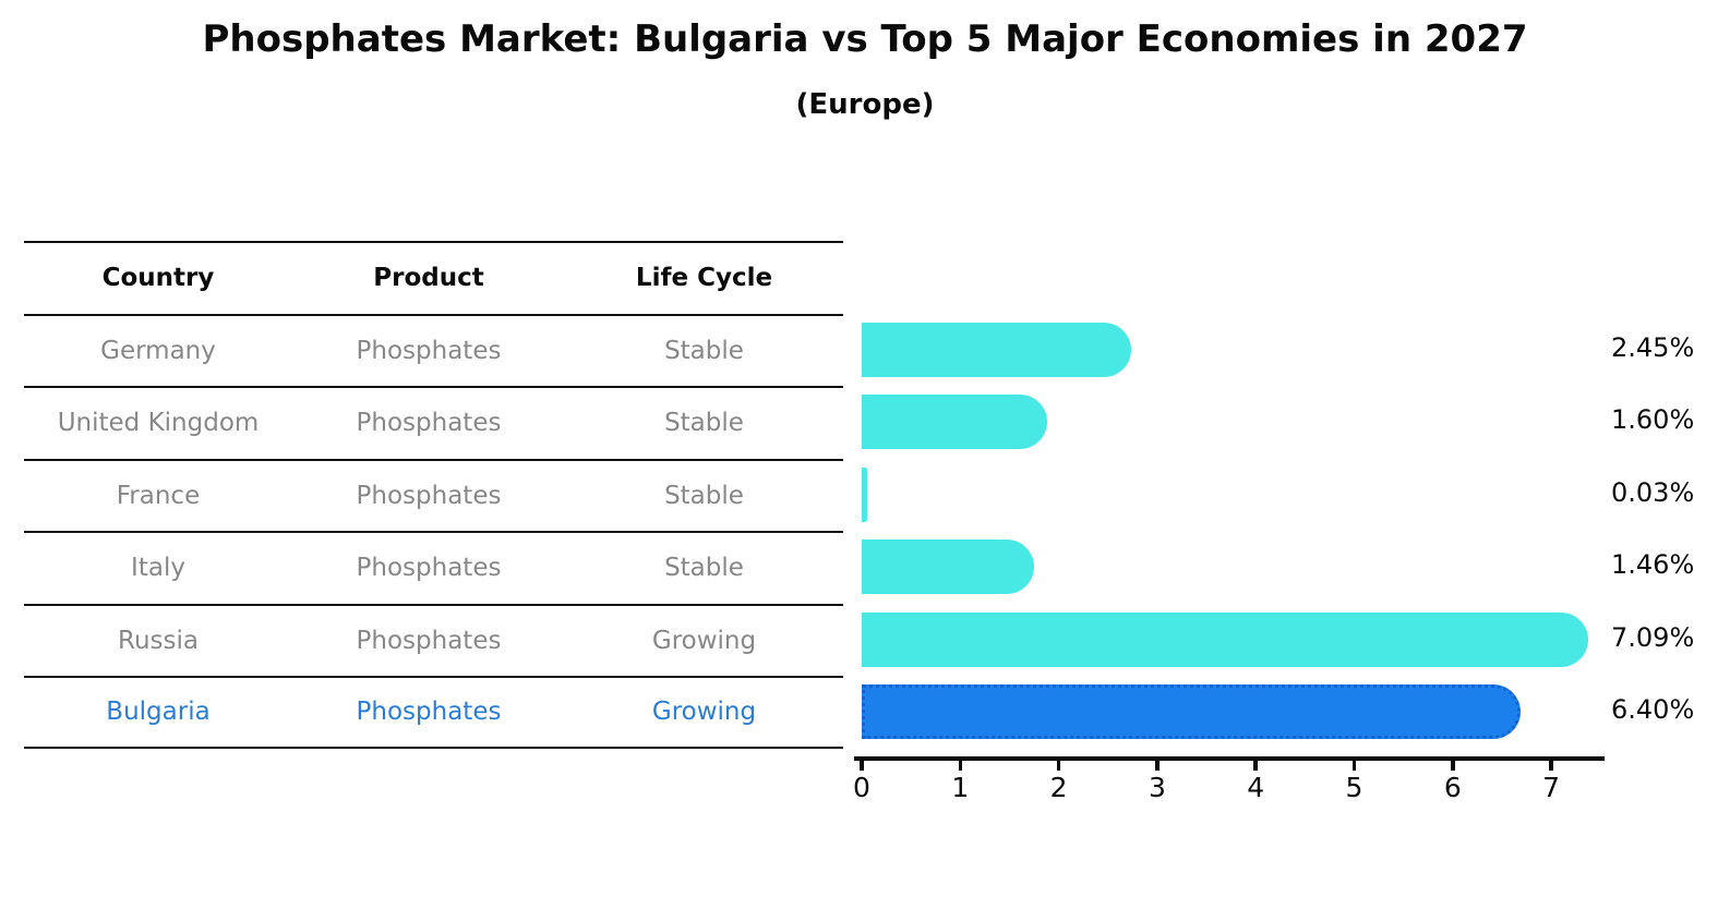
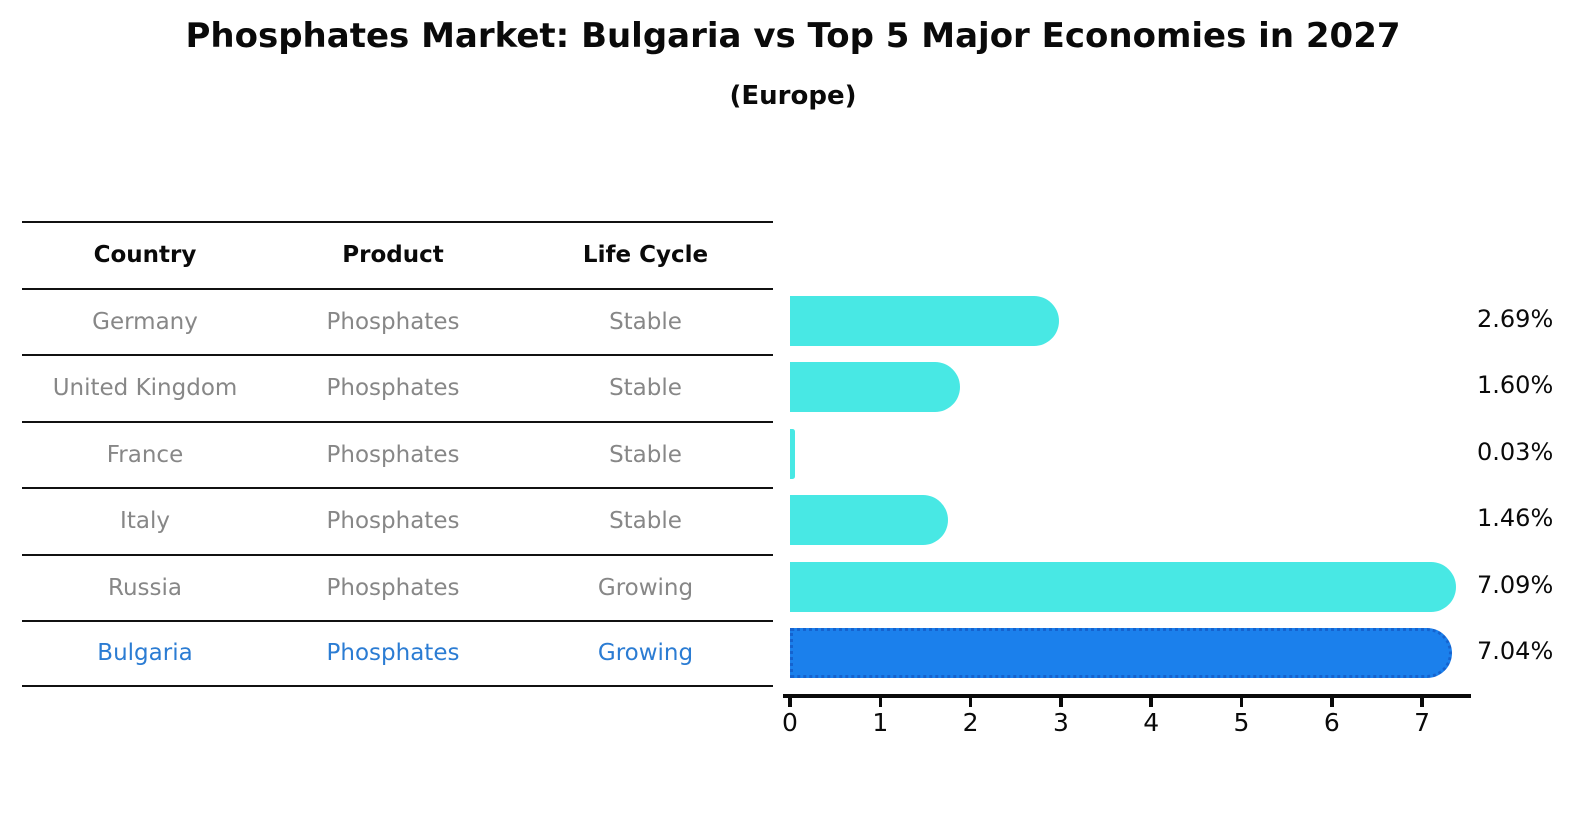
Germany: 2.45% -> 2.69%
Bulgaria: 6.40% -> 7.04%
